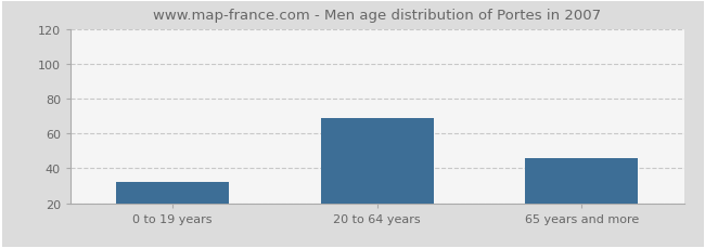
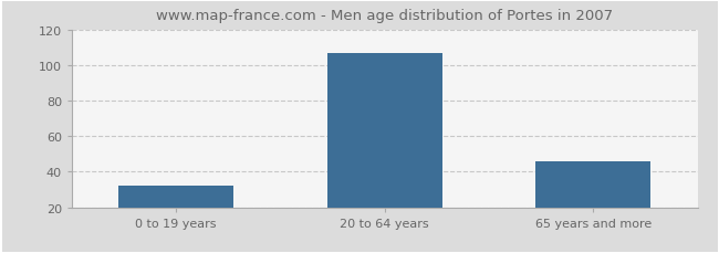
20 to 64 years: 69 -> 107
